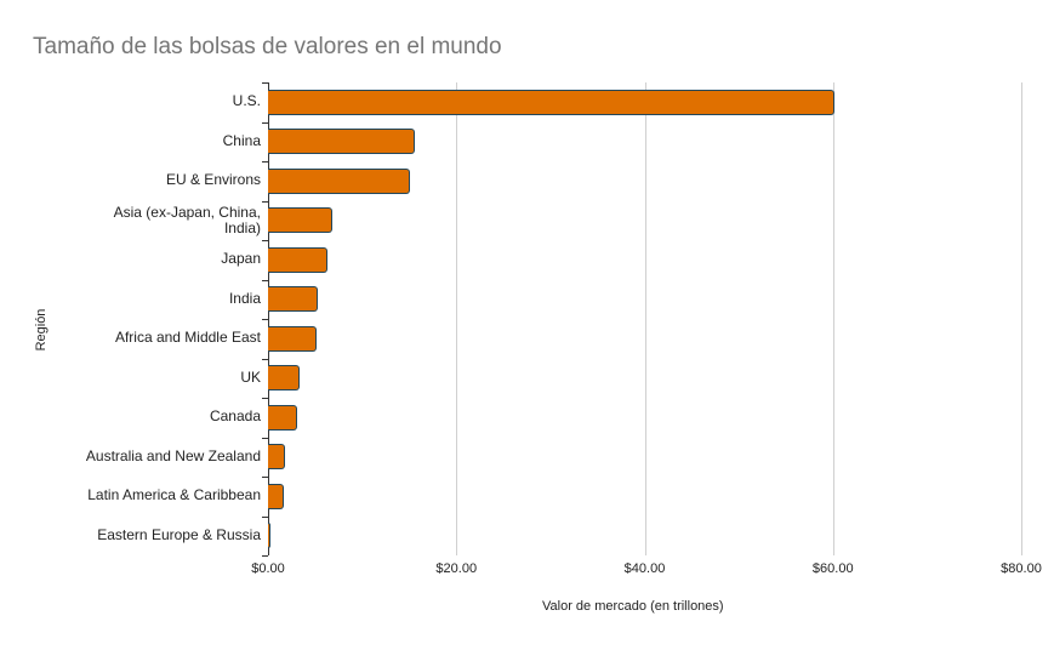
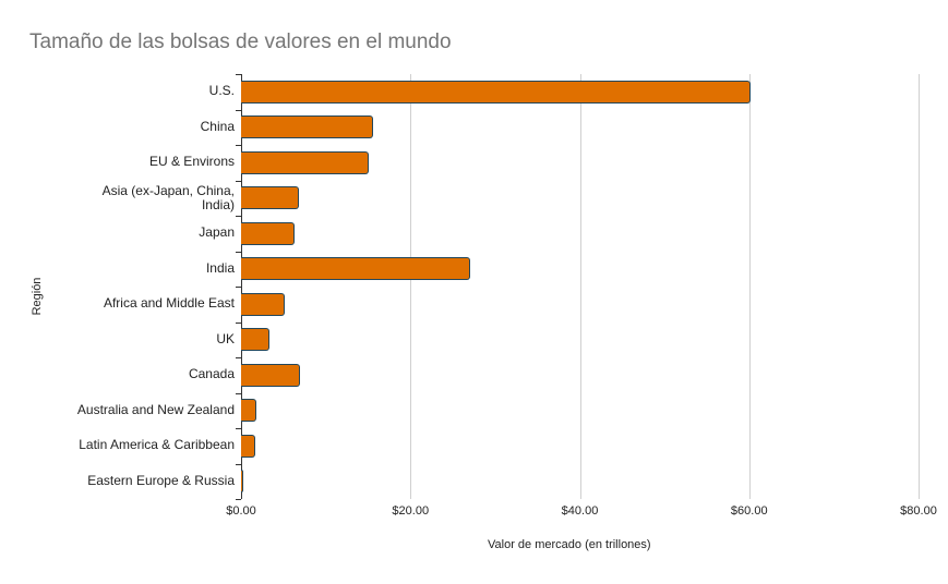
India: $5 -> $27
Canada: $3 -> $7
